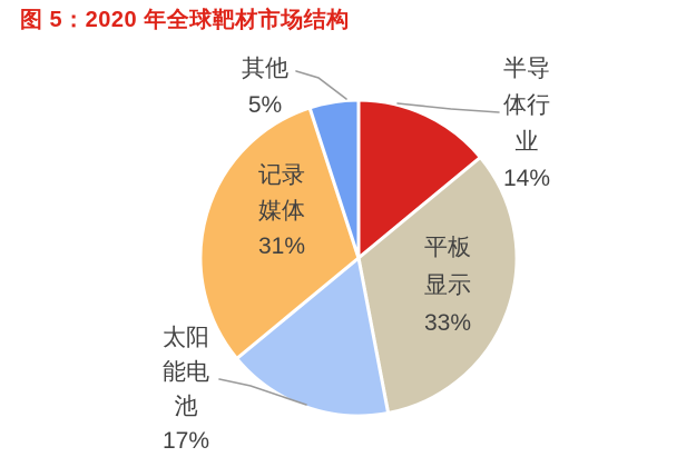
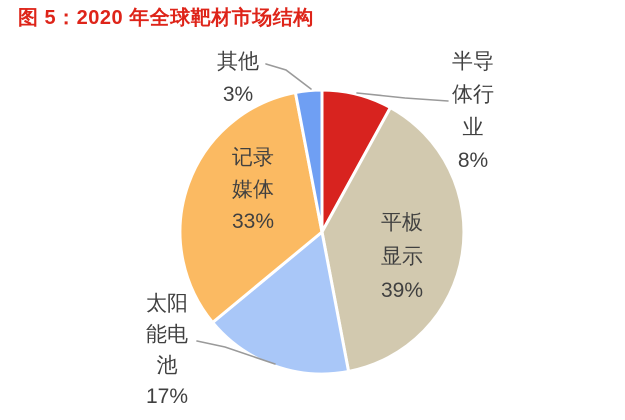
半导体行业: 14% -> 8%
平板显示: 33% -> 39%
记录媒体: 31% -> 33%
其他: 5% -> 3%
